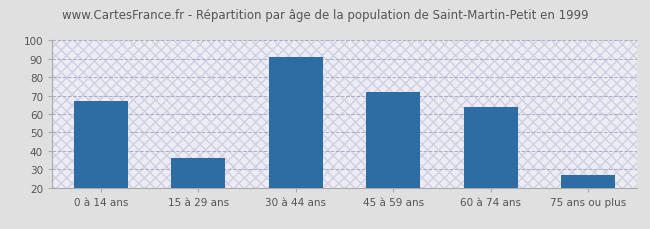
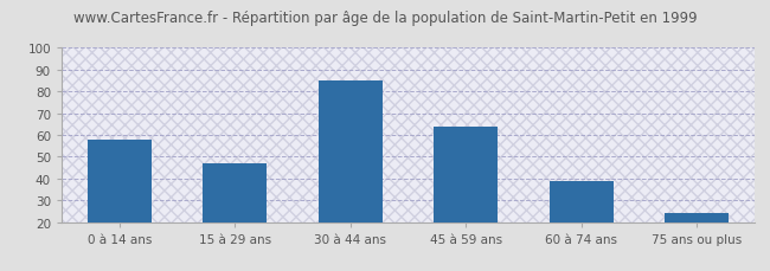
0 à 14 ans: 67 -> 58
15 à 29 ans: 36 -> 47
30 à 44 ans: 91 -> 85
45 à 59 ans: 72 -> 64
60 à 74 ans: 64 -> 39
75 ans ou plus: 27 -> 24
